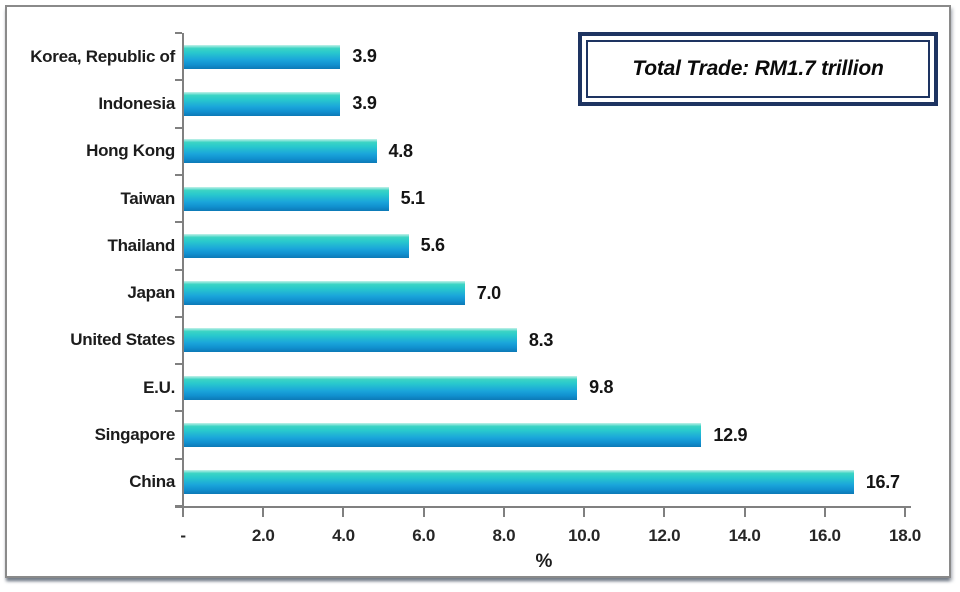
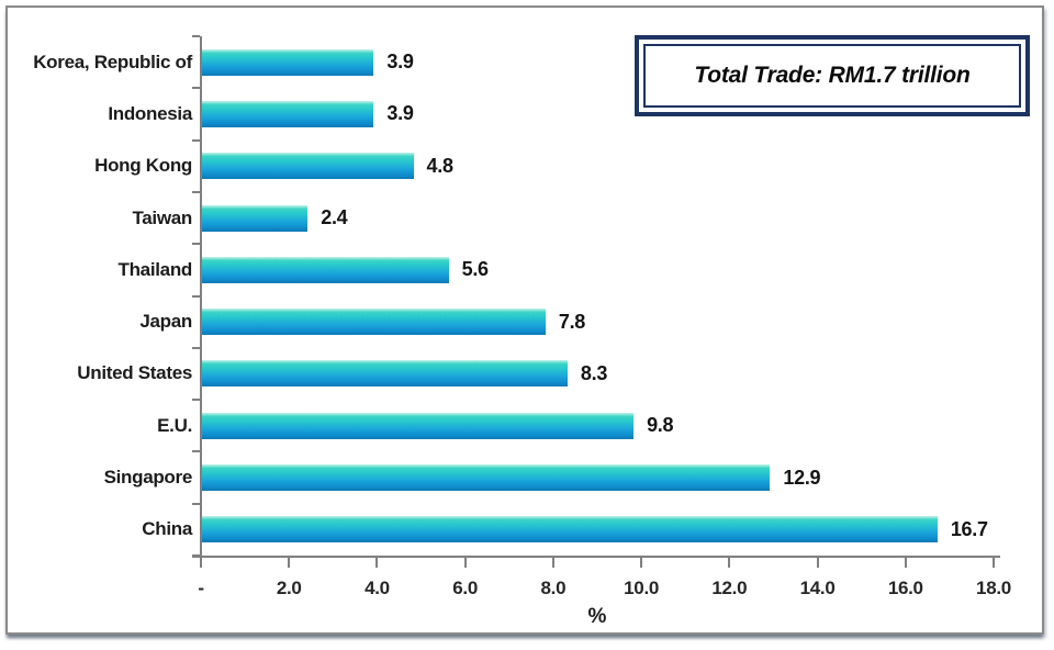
Taiwan: 5.1 -> 2.4
Japan: 7.0 -> 7.8
